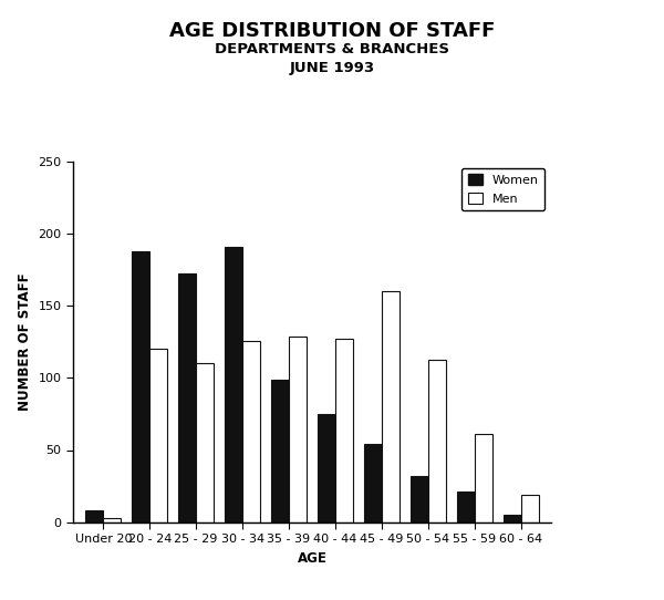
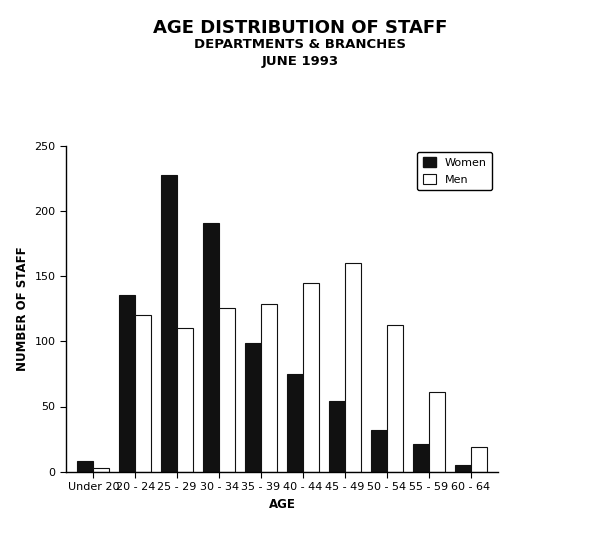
Women/20 - 24: 188 -> 136
Women/25 - 29: 173 -> 228
Men/40 - 44: 127 -> 145
